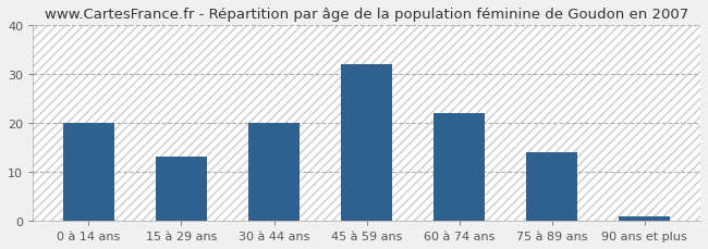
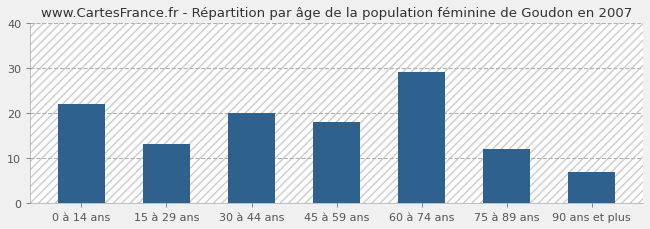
0 à 14 ans: 20 -> 22
45 à 59 ans: 32 -> 18
60 à 74 ans: 22 -> 29
75 à 89 ans: 14 -> 12
90 ans et plus: 1 -> 7
